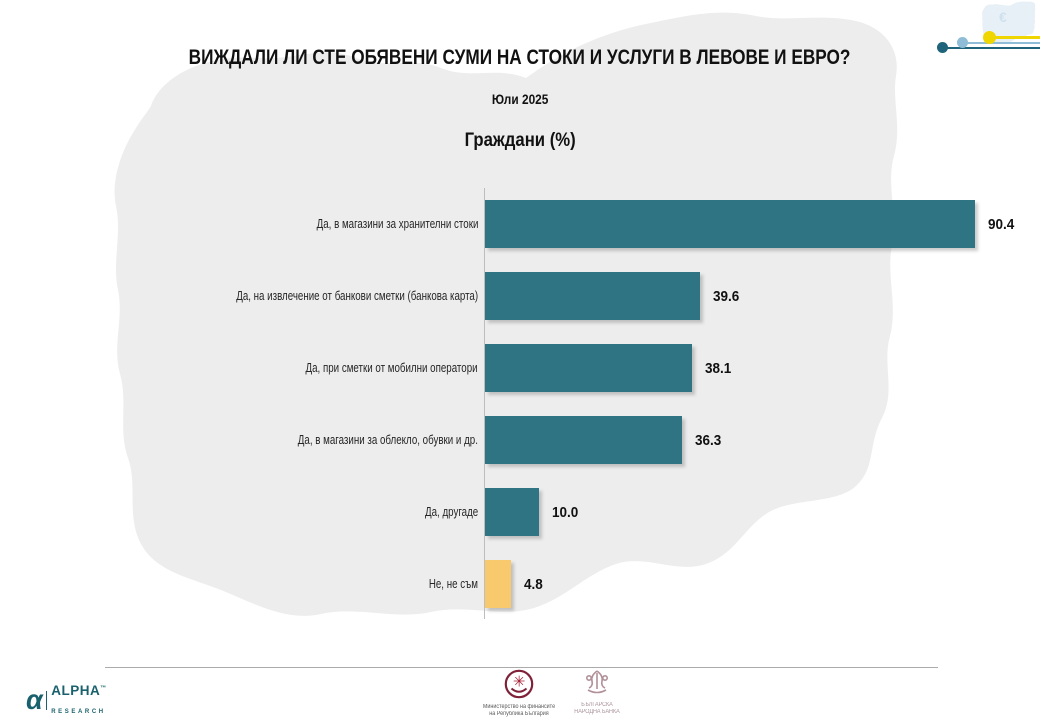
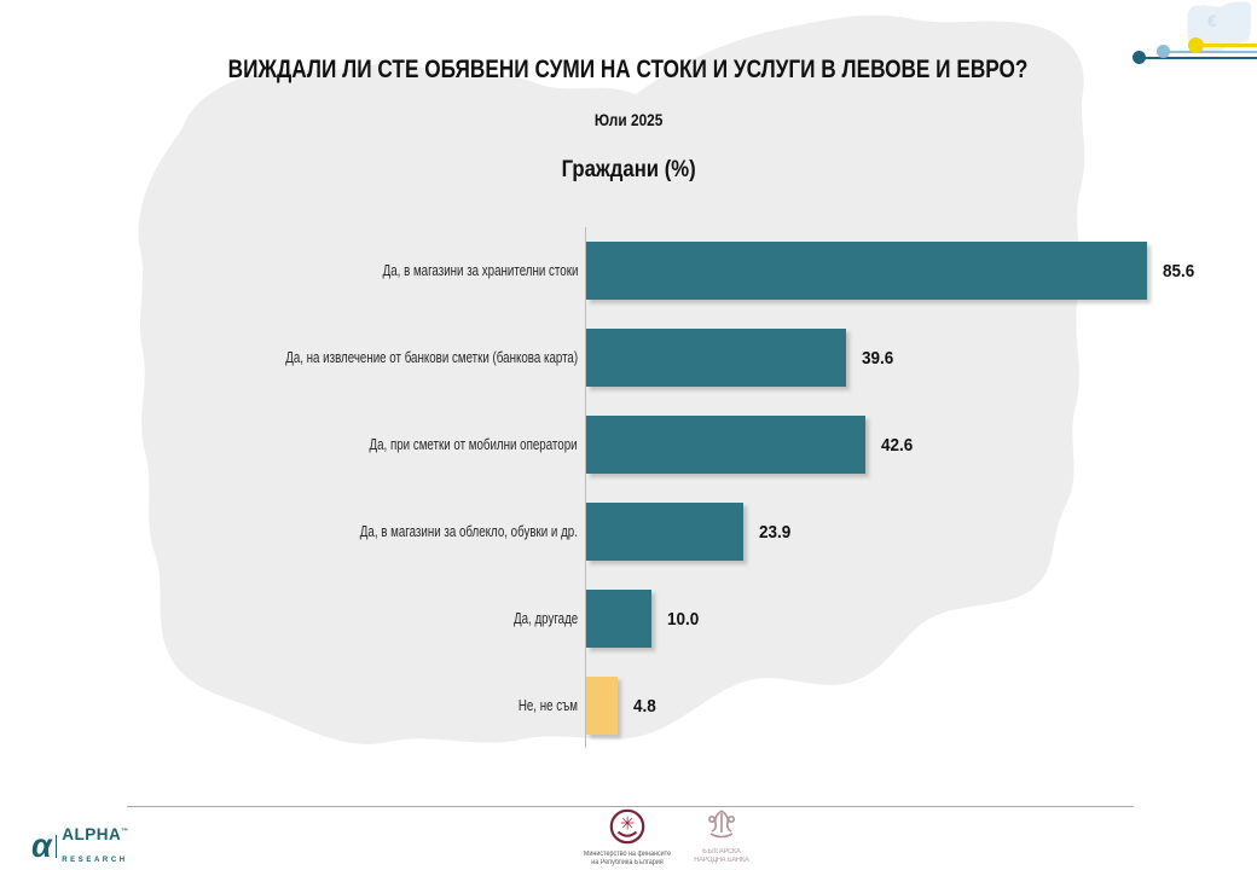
Да, в магазини за хранителни стоки: 90.4 -> 85.6
Да, при сметки от мобилни оператори: 38.1 -> 42.6
Да, в магазини за облекло, обувки и др.: 36.3 -> 23.9
